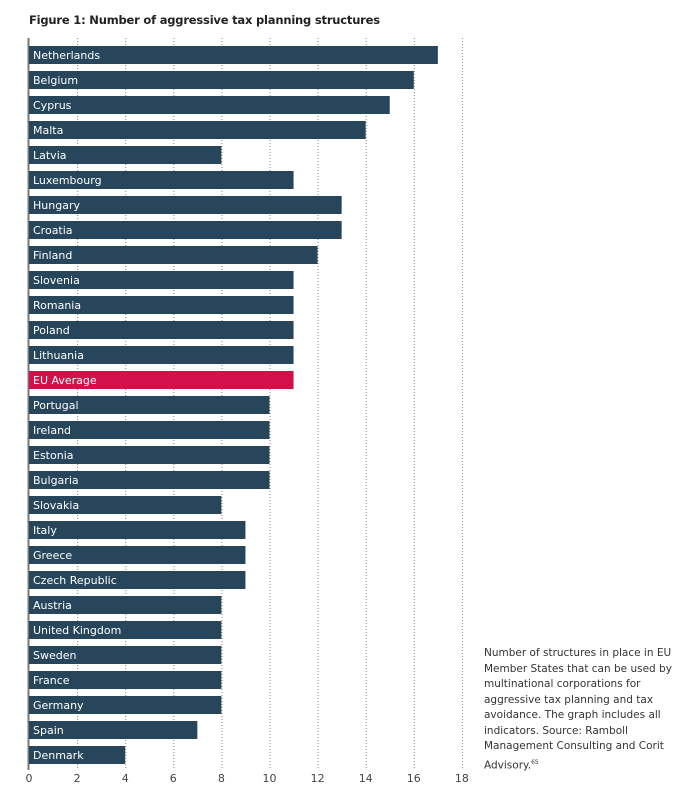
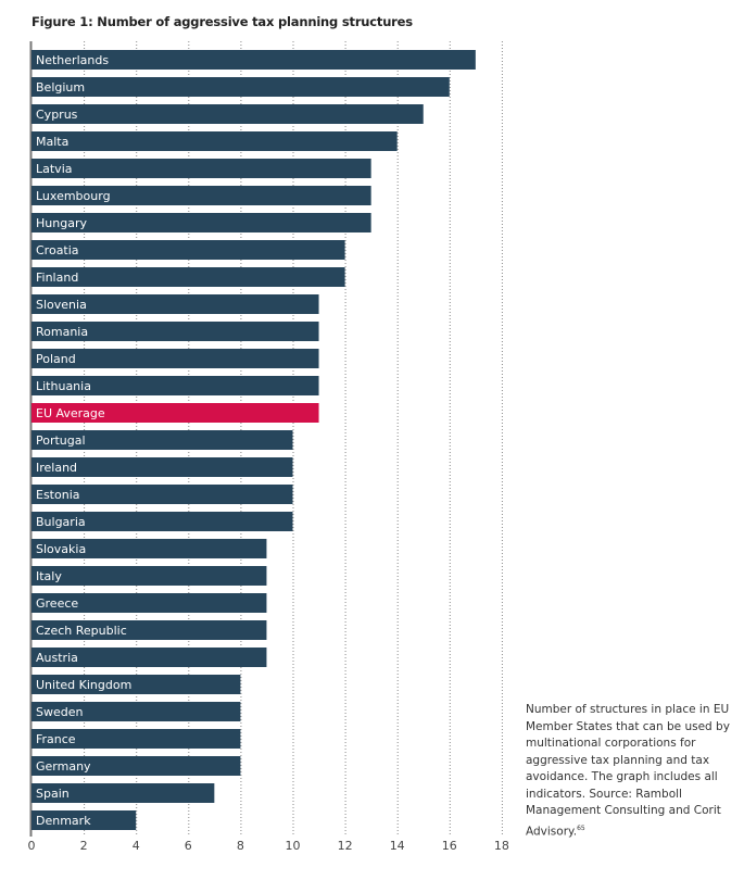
Latvia: 8 -> 13
Luxembourg: 11 -> 13
Croatia: 13 -> 12
Slovakia: 8 -> 9
Austria: 8 -> 9
